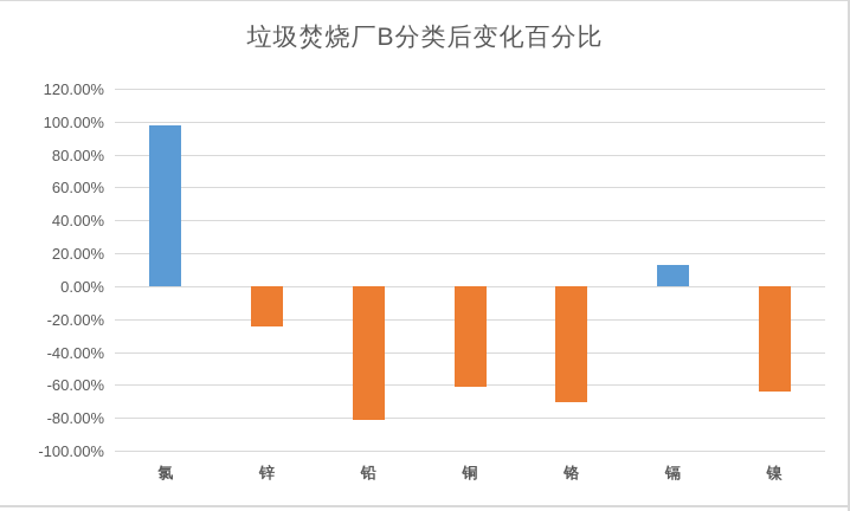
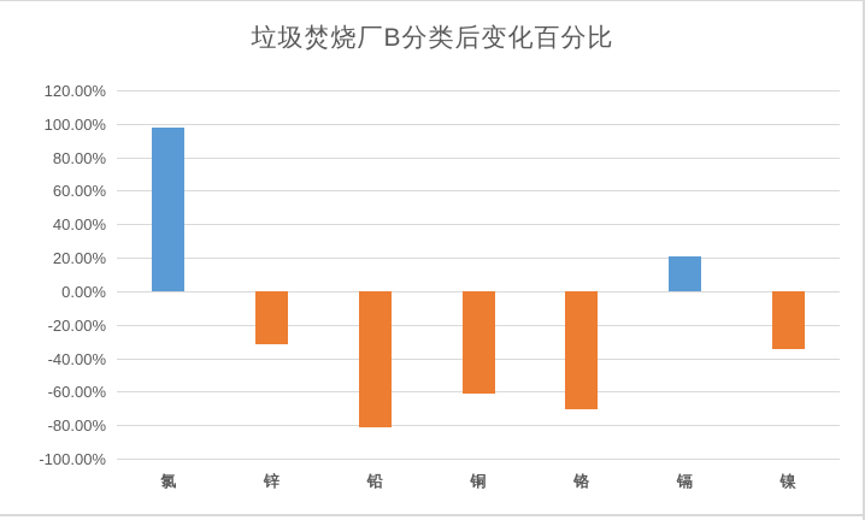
锌: -24% -> -31%
镉: 13% -> 21%
镍: -64% -> -34%
